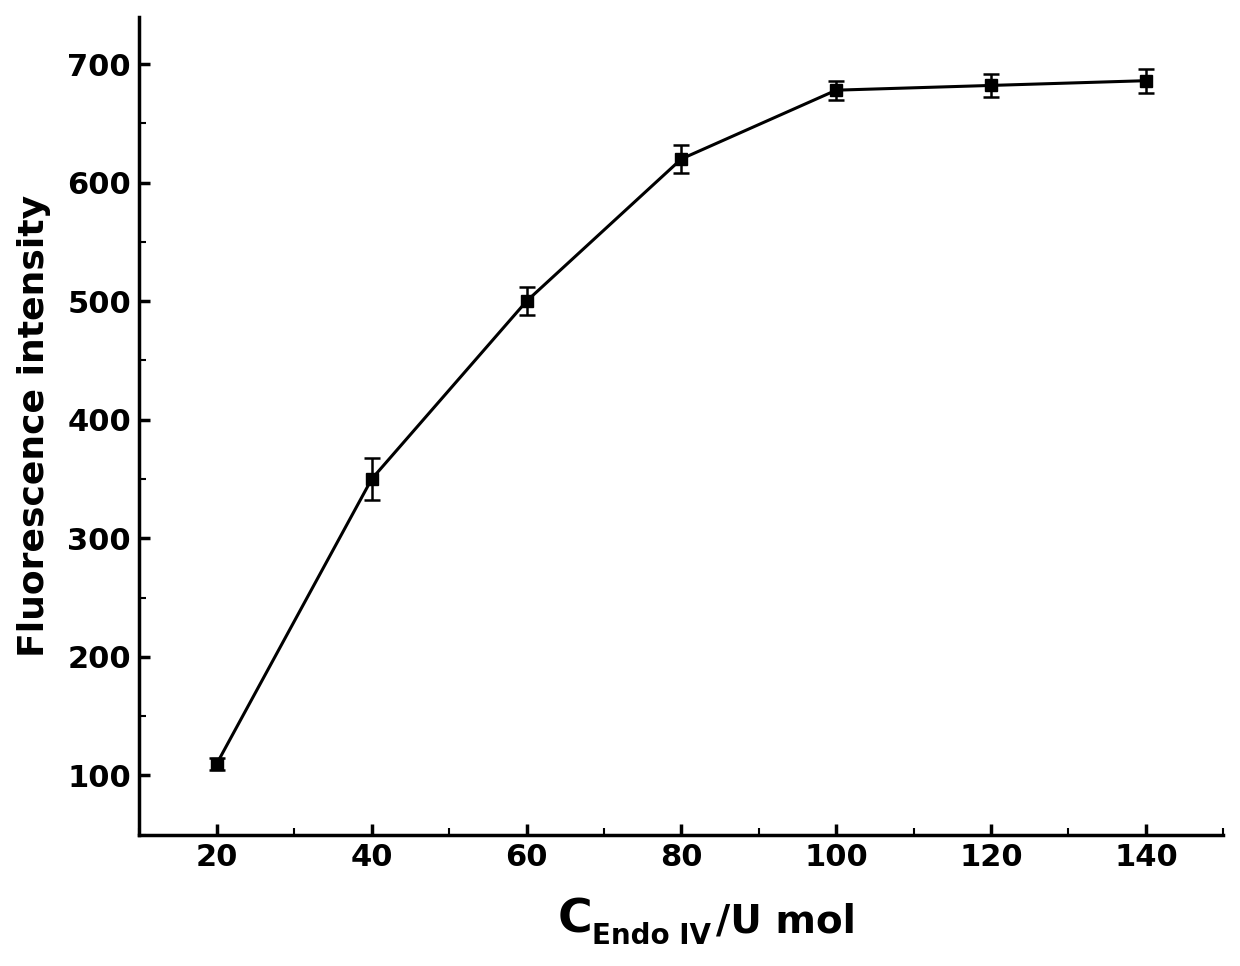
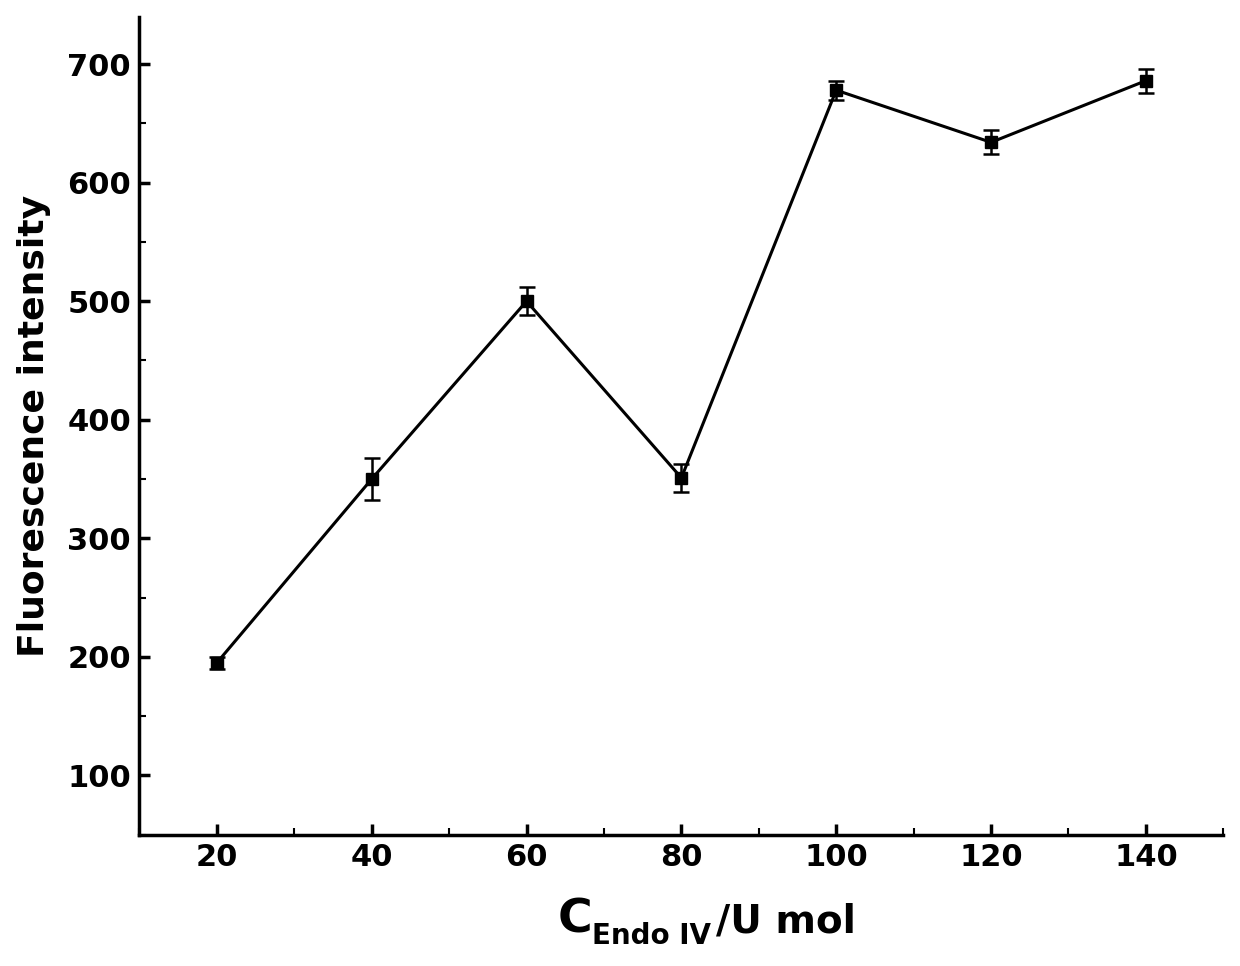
20: 110 -> 195
80: 620 -> 351
120: 682 -> 634
